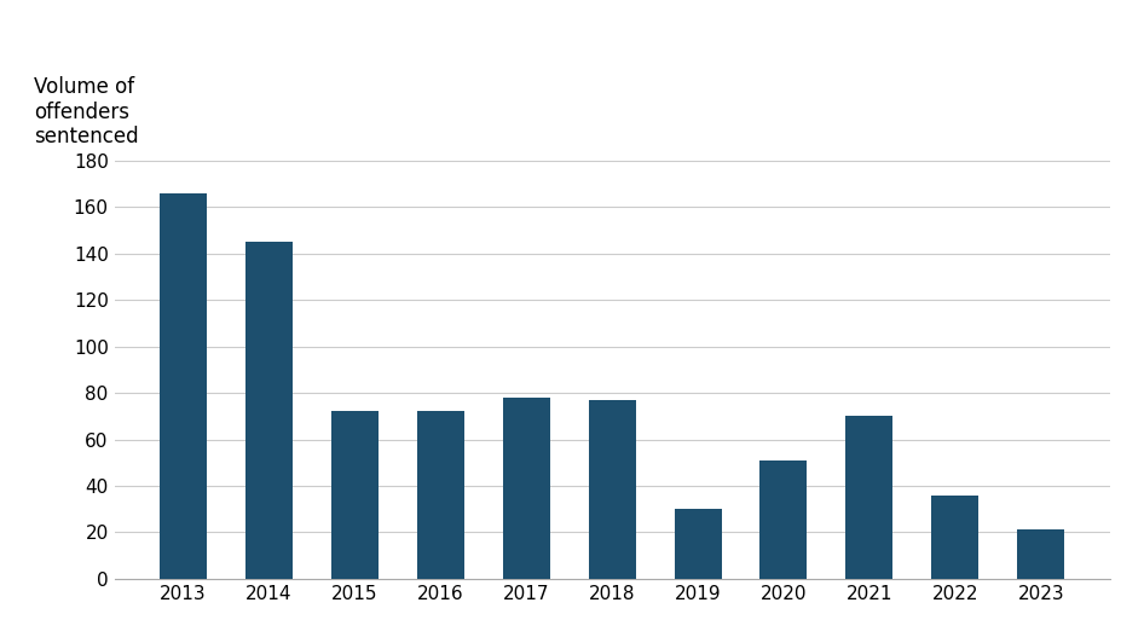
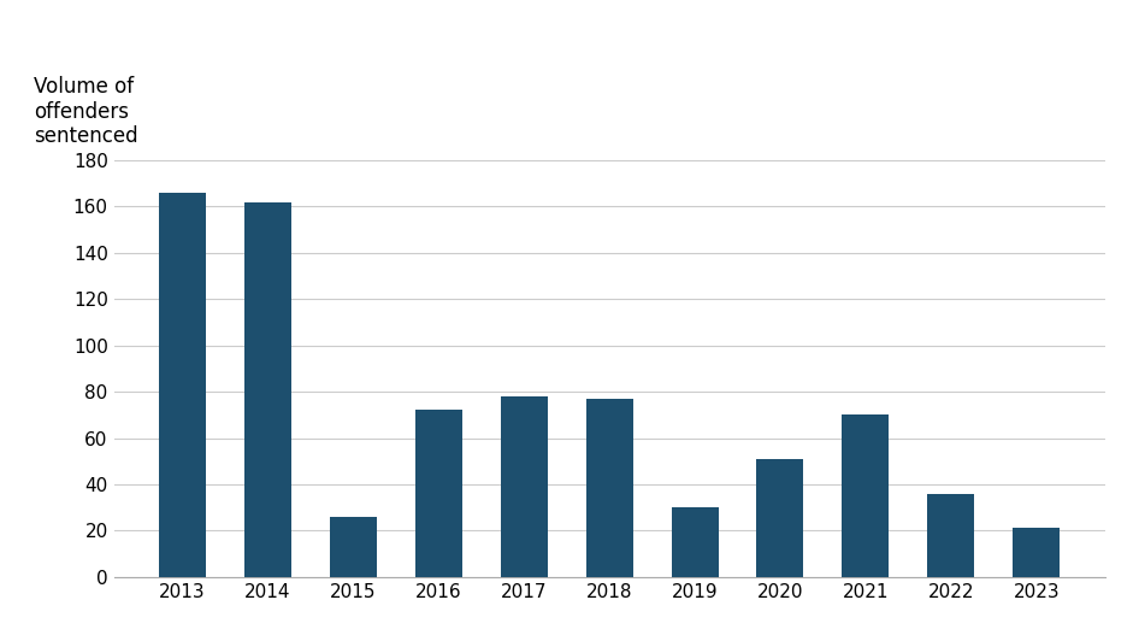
2014: 145 -> 162
2015: 72 -> 26
